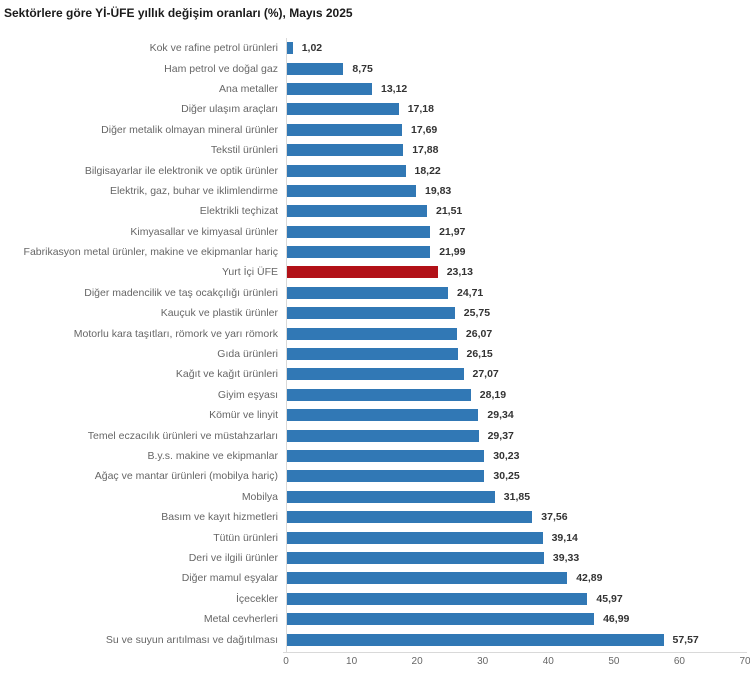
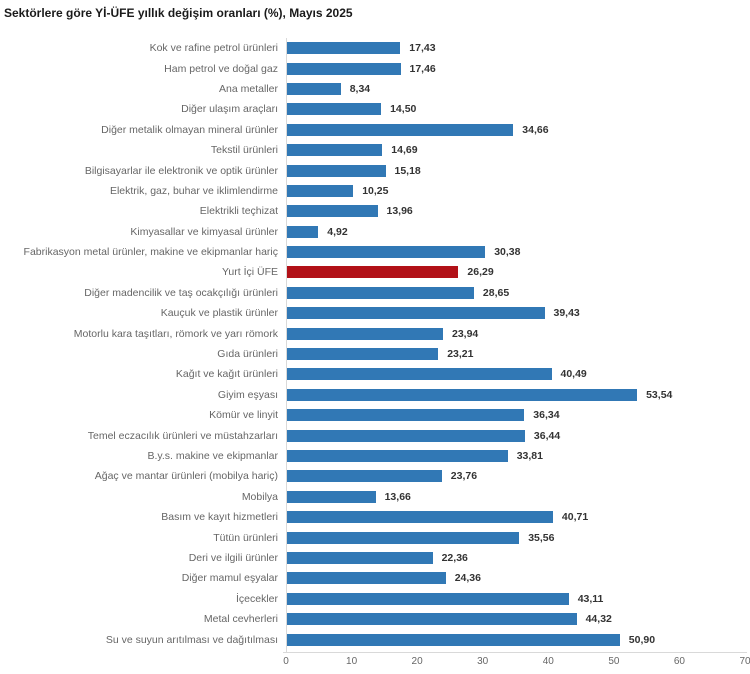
Kok ve rafine petrol ürünleri: 1,02 -> 17,43
Ham petrol ve doğal gaz: 8,75 -> 17,46
Ana metaller: 13,12 -> 8,34
Diğer ulaşım araçları: 17,18 -> 14,50
Diğer metalik olmayan mineral ürünler: 17,69 -> 34,66
Tekstil ürünleri: 17,88 -> 14,69
Bilgisayarlar ile elektronik ve optik ürünler: 18,22 -> 15,18
Elektrik, gaz, buhar ve iklimlendirme: 19,83 -> 10,25
Elektrikli teçhizat: 21,51 -> 13,96
Kimyasallar ve kimyasal ürünler: 21,97 -> 4,92
Fabrikasyon metal ürünler, makine ve ekipmanlar hariç: 21,99 -> 30,38
Yurt İçi ÜFE: 23,13 -> 26,29
Diğer madencilik ve taş ocakçılığı ürünleri: 24,71 -> 28,65
Kauçuk ve plastik ürünler: 25,75 -> 39,43
Motorlu kara taşıtları, römork ve yarı römork: 26,07 -> 23,94
Gıda ürünleri: 26,15 -> 23,21
Kağıt ve kağıt ürünleri: 27,07 -> 40,49
Giyim eşyası: 28,19 -> 53,54
Kömür ve linyit: 29,34 -> 36,34
Temel eczacılık ürünleri ve müstahzarları: 29,37 -> 36,44
B.y.s. makine ve ekipmanlar: 30,23 -> 33,81
Ağaç ve mantar ürünleri (mobilya hariç): 30,25 -> 23,76
Mobilya: 31,85 -> 13,66
Basım ve kayıt hizmetleri: 37,56 -> 40,71
Tütün ürünleri: 39,14 -> 35,56
Deri ve ilgili ürünler: 39,33 -> 22,36
Diğer mamul eşyalar: 42,89 -> 24,36
İçecekler: 45,97 -> 43,11
Metal cevherleri: 46,99 -> 44,32
Su ve suyun arıtılması ve dağıtılması: 57,57 -> 50,90
